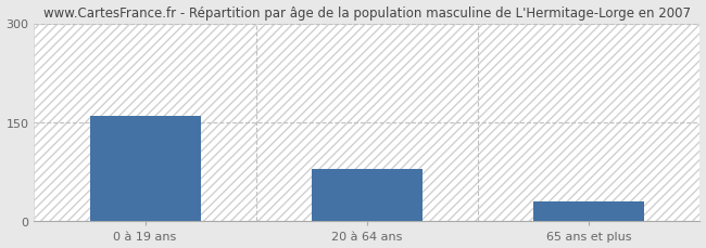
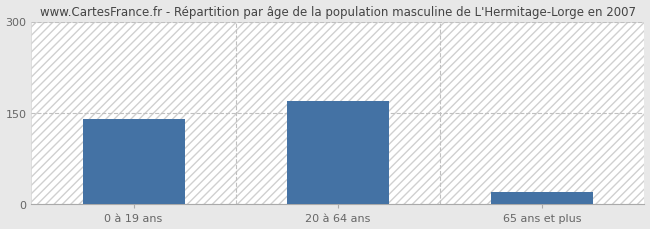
0 à 19 ans: 160 -> 140
20 à 64 ans: 80 -> 170
65 ans et plus: 30 -> 20
